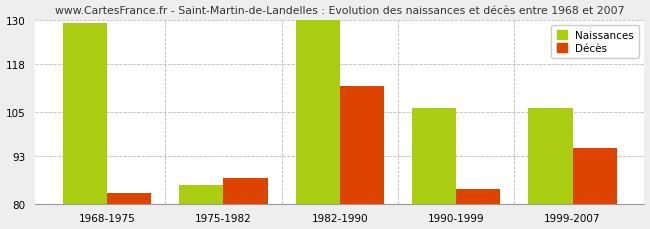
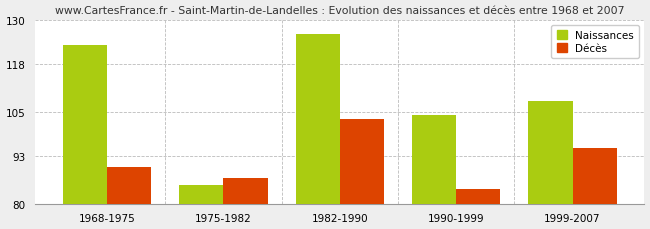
Naissances/1968-1975: 129 -> 123
Décès/1968-1975: 83 -> 90
Naissances/1982-1990: 130 -> 126
Décès/1982-1990: 112 -> 103
Naissances/1990-1999: 106 -> 104
Naissances/1999-2007: 106 -> 108
